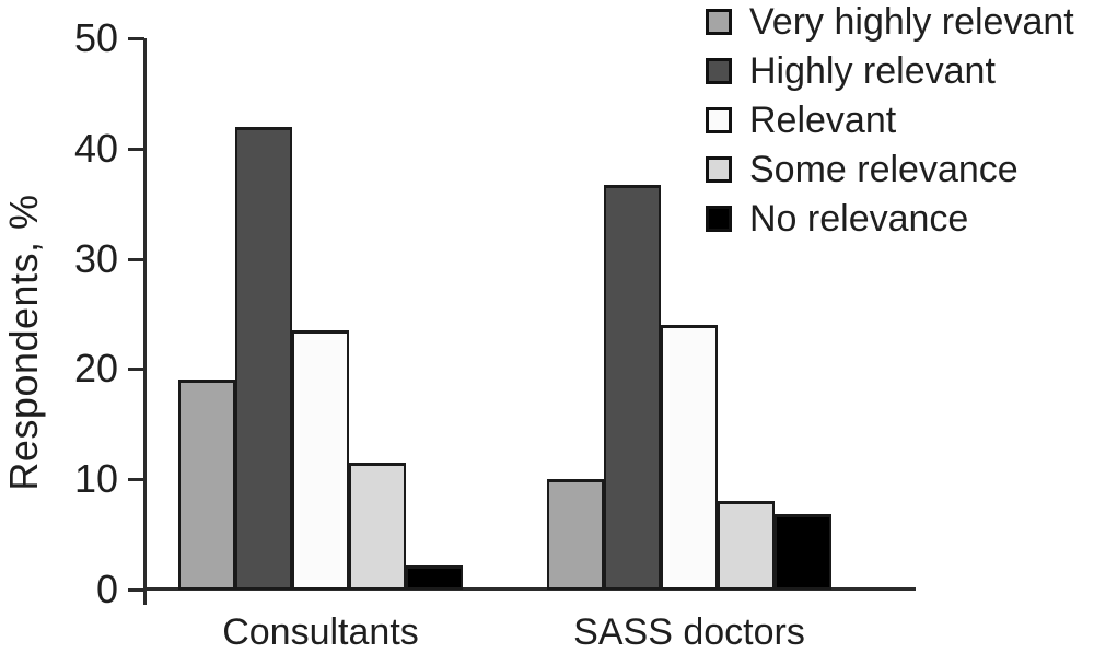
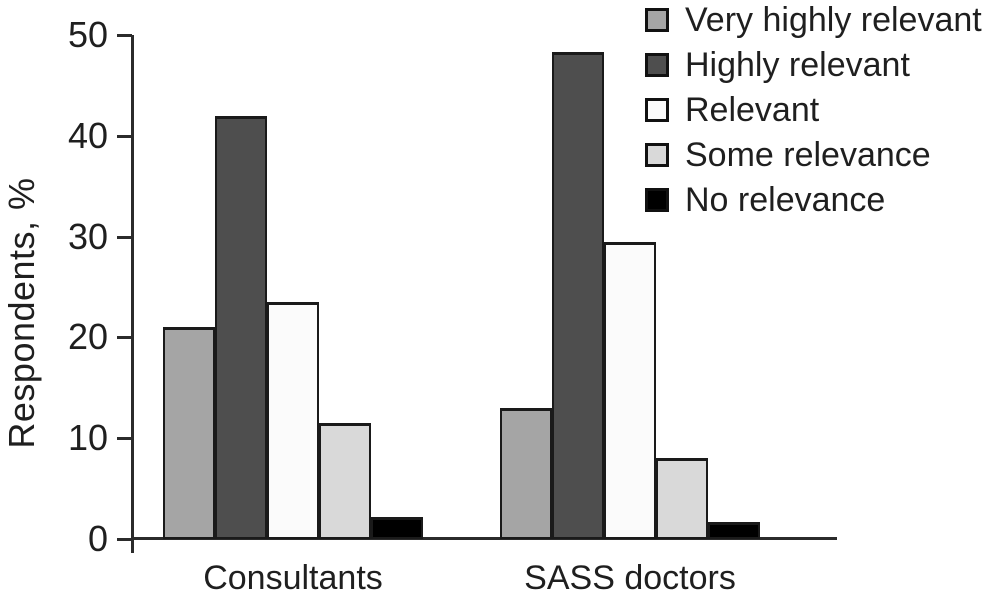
Very highly relevant/Consultants: 19 -> 21
Very highly relevant/SASS doctors: 10 -> 13
Highly relevant/SASS doctors: 36.7 -> 48.3
Relevant/SASS doctors: 24.0 -> 29.5
No relevance/SASS doctors: 6.8 -> 1.7
